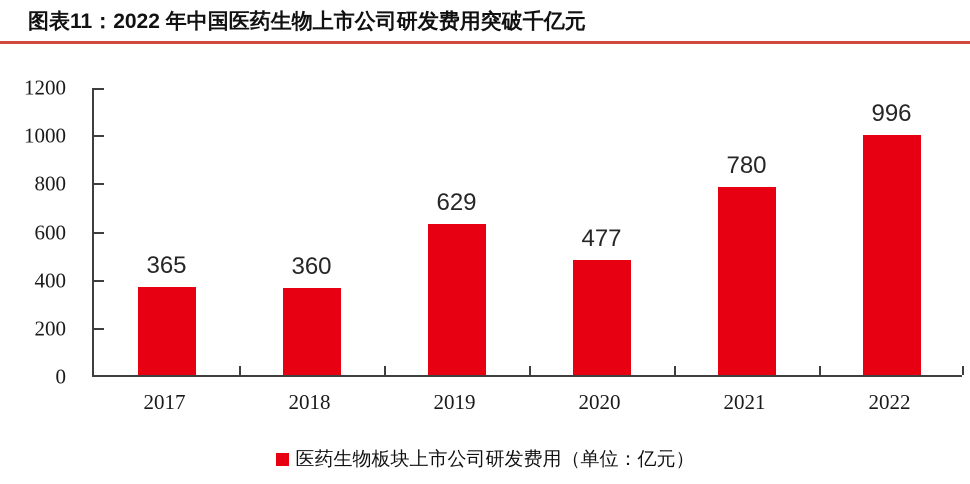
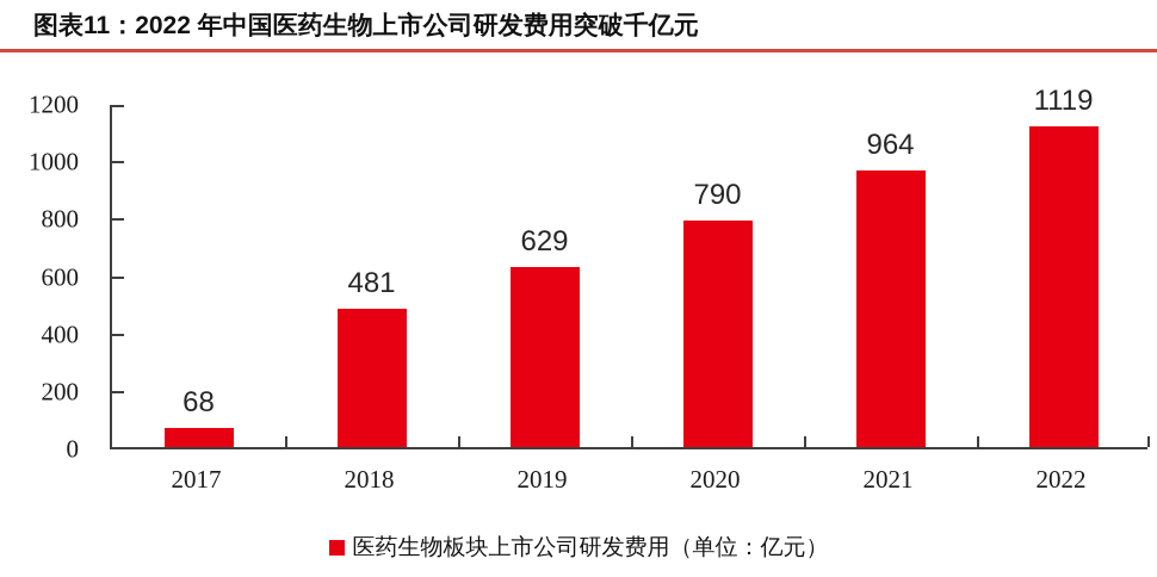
2017: 365 -> 68
2018: 360 -> 481
2020: 477 -> 790
2021: 780 -> 964
2022: 996 -> 1119
